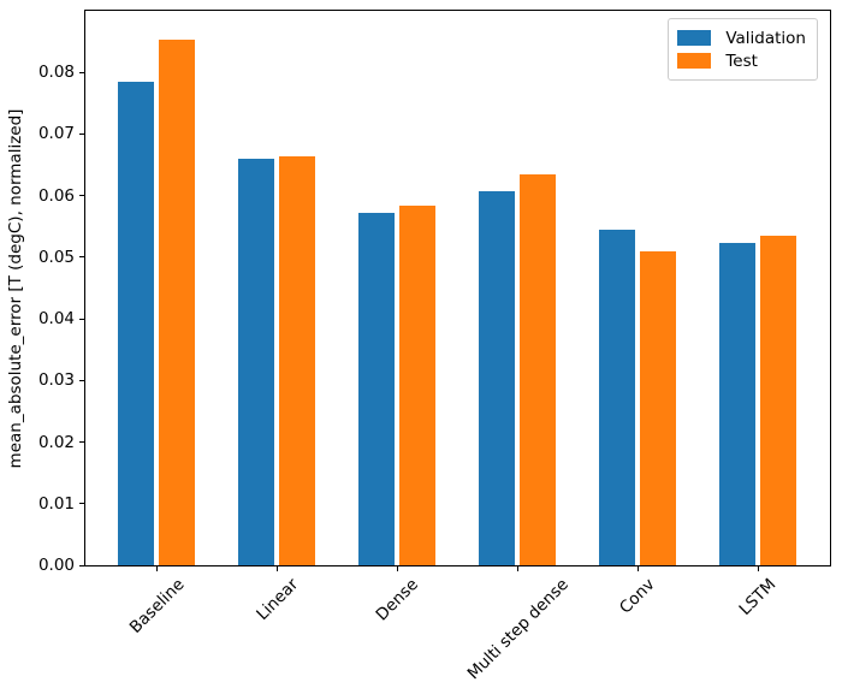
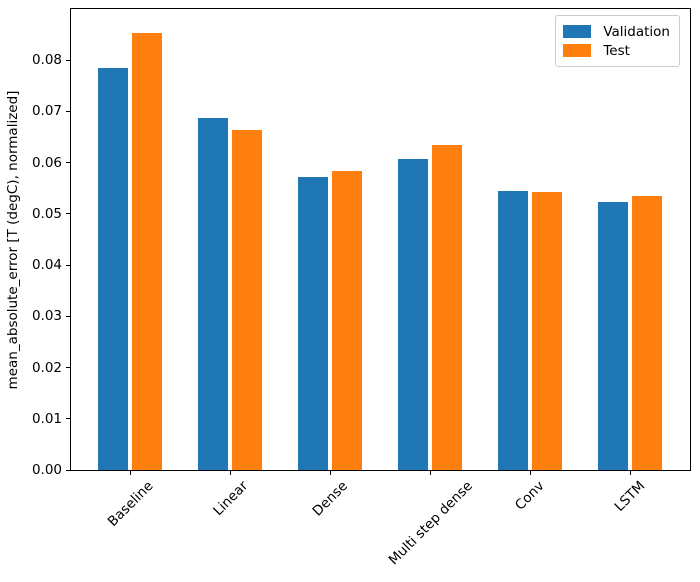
Validation/Linear: 0.066 -> 0.069
Test/Conv: 0.051 -> 0.054
